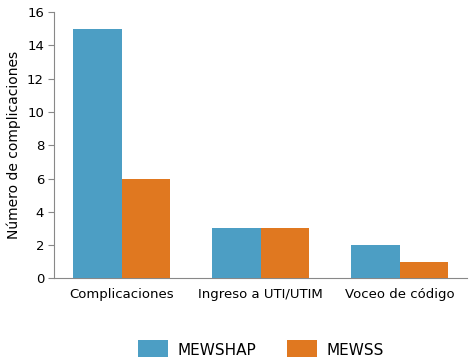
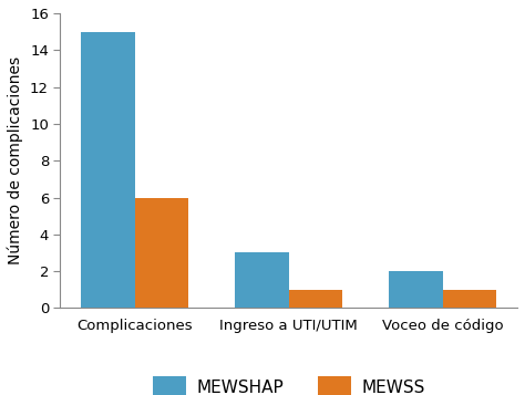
MEWSS/Ingreso a UTI/UTIM: 3 -> 1
